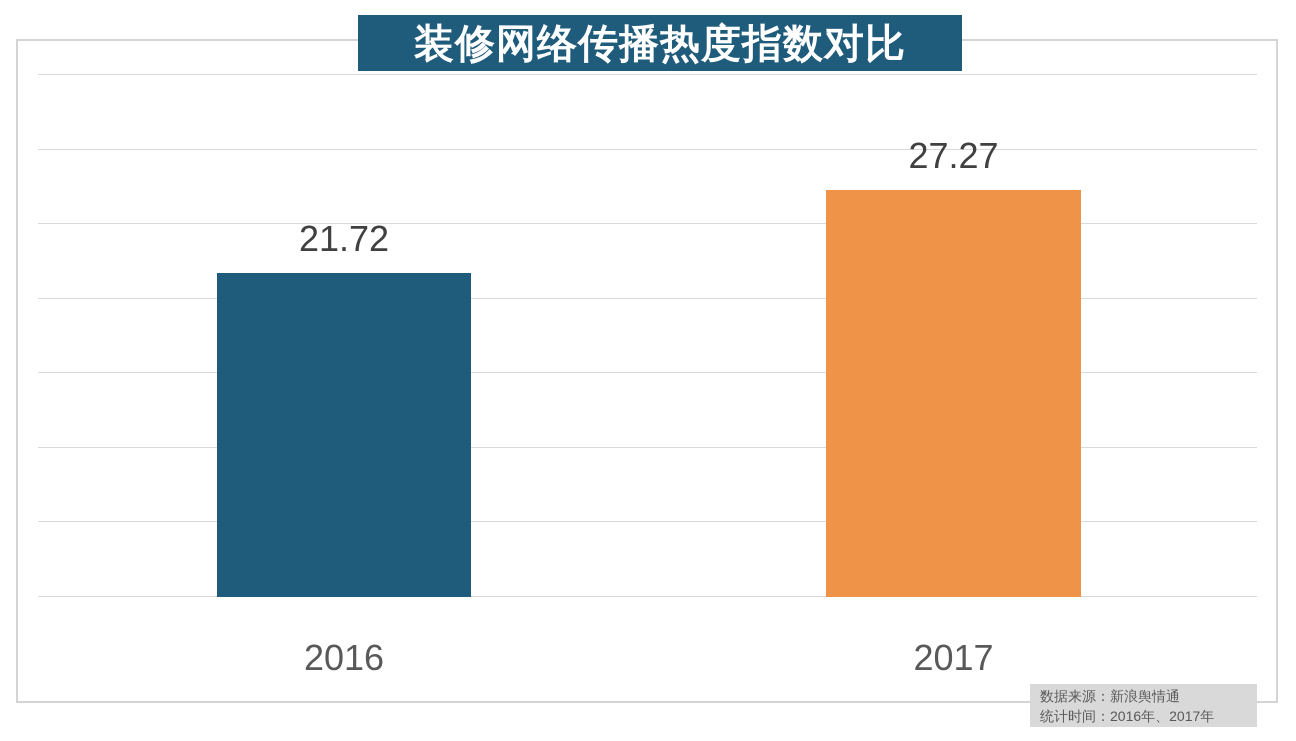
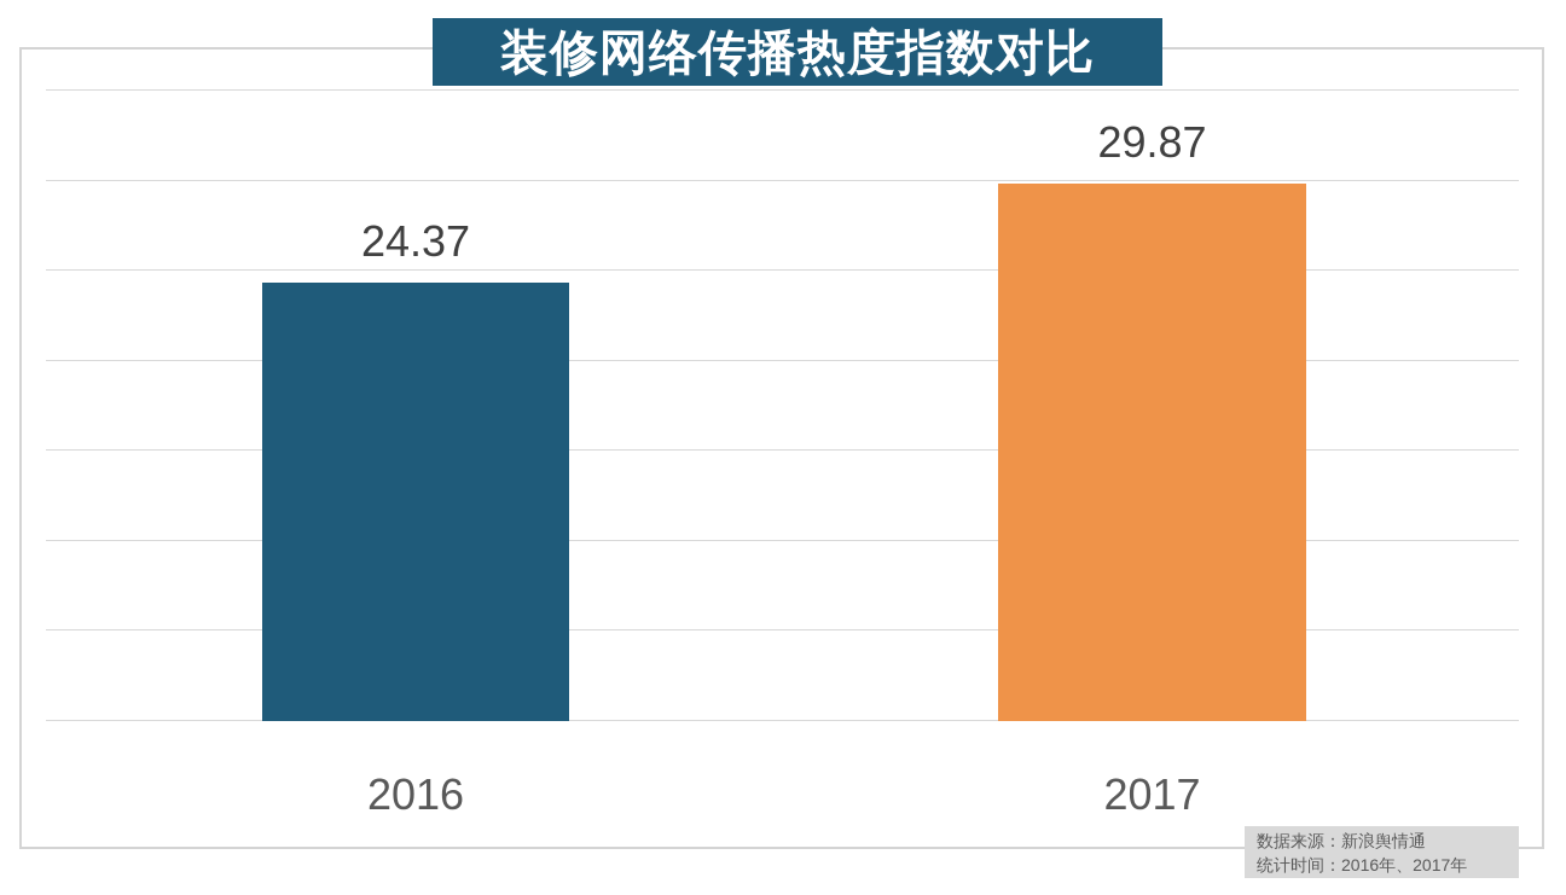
2016: 21.72 -> 24.37
2017: 27.27 -> 29.87
